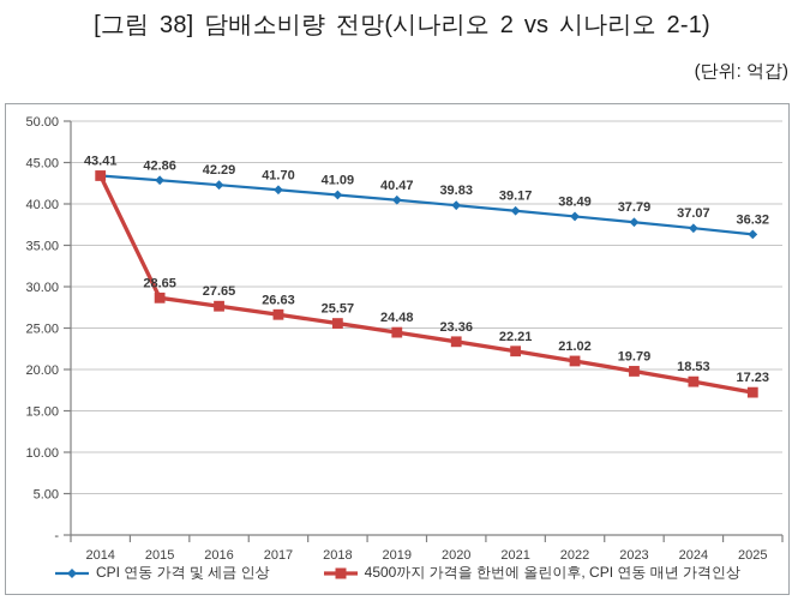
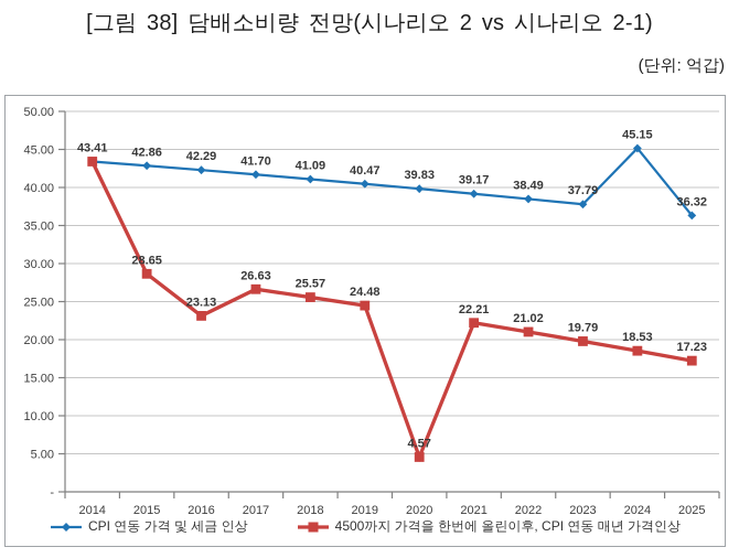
4500까지 가격을 한번에 올린이후, CPI 연동 매년 가격인상/2016: 27.65 -> 23.13
4500까지 가격을 한번에 올린이후, CPI 연동 매년 가격인상/2020: 23.36 -> 4.57
CPI 연동 가격 및 세금 인상/2024: 37.07 -> 45.15
